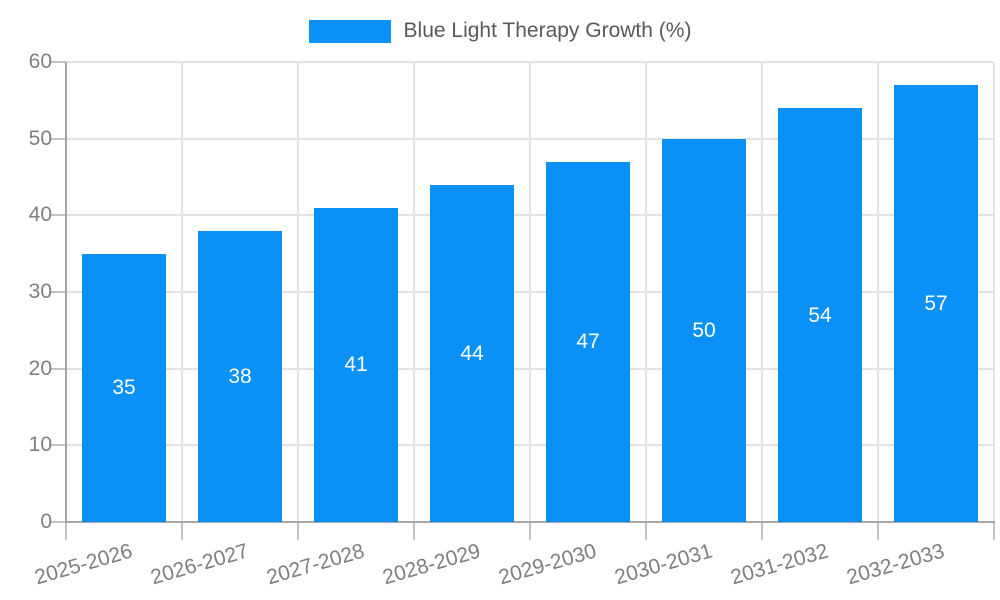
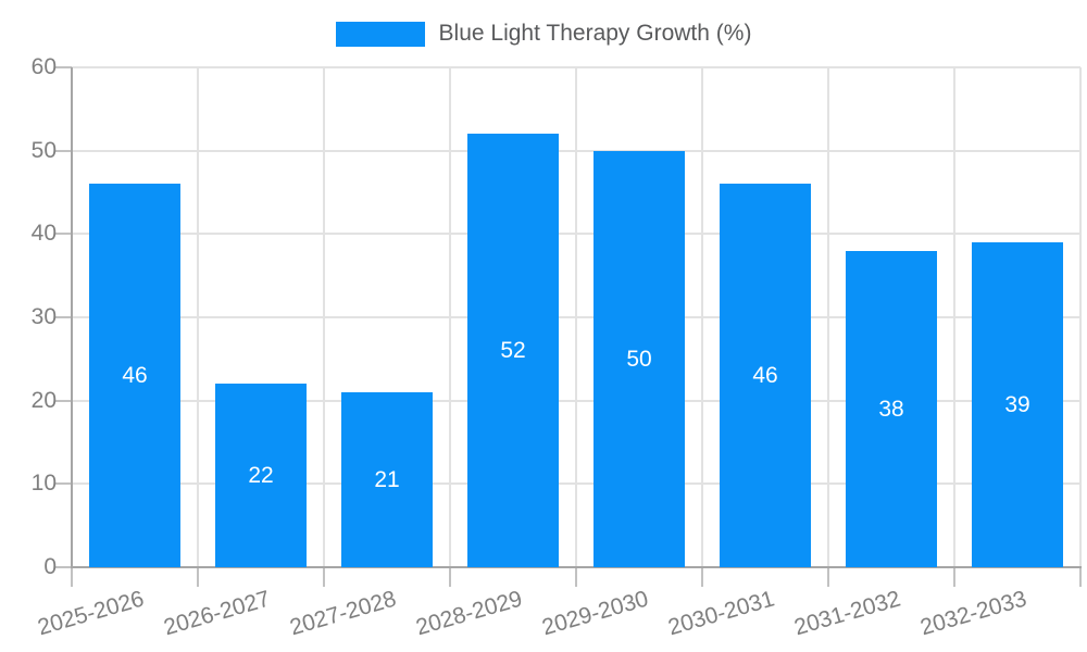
2025-2026: 35 -> 46
2026-2027: 38 -> 22
2027-2028: 41 -> 21
2028-2029: 44 -> 52
2029-2030: 47 -> 50
2030-2031: 50 -> 46
2031-2032: 54 -> 38
2032-2033: 57 -> 39
